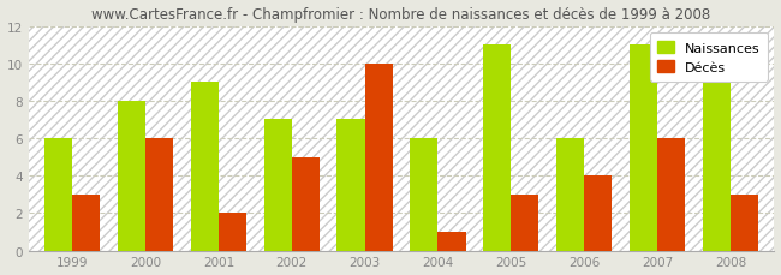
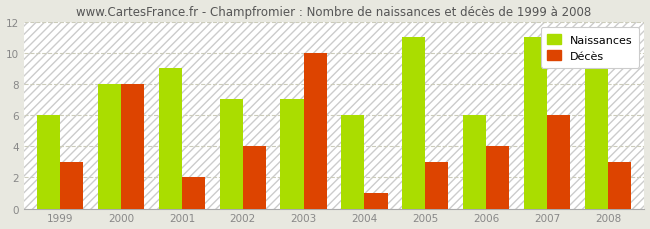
Décès/2000: 6 -> 8
Décès/2002: 5 -> 4
